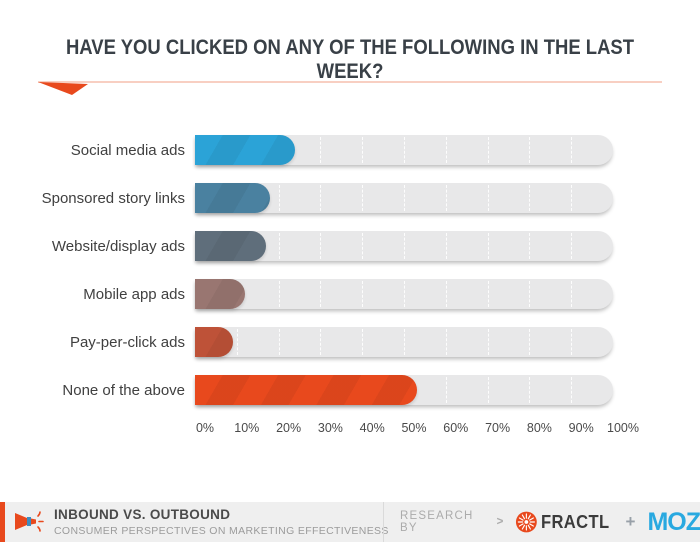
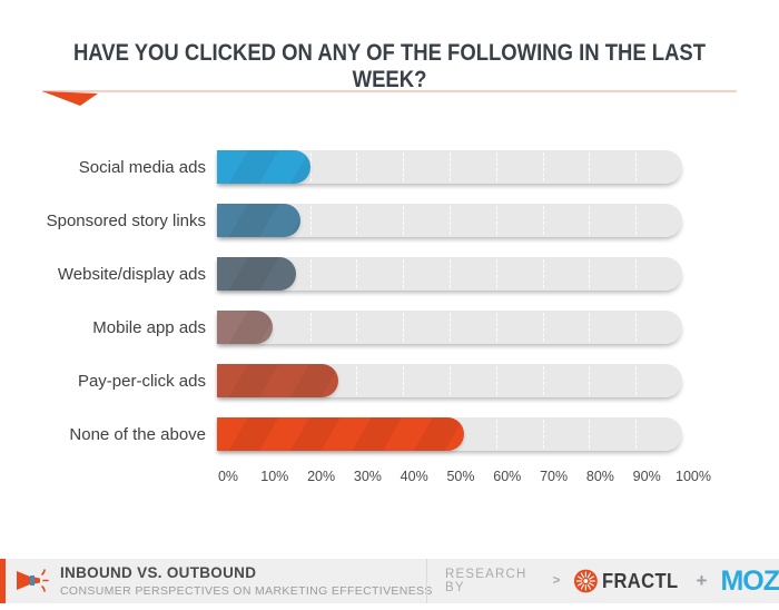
Social media ads: 24% -> 20%
Pay-per-click ads: 9% -> 26%
